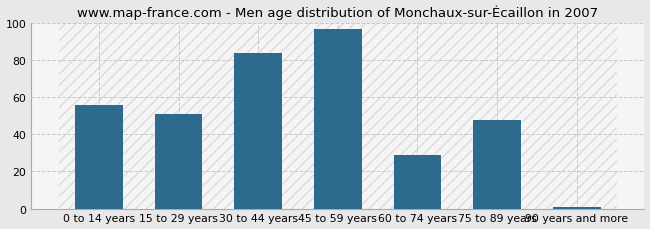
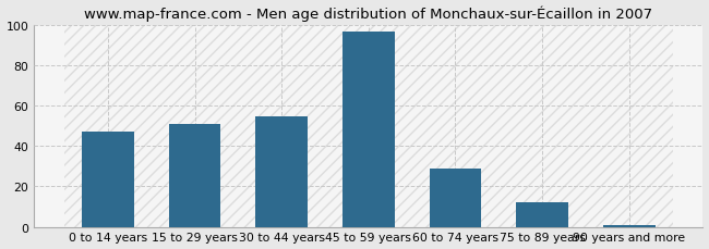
0 to 14 years: 56 -> 47
30 to 44 years: 84 -> 55
75 to 89 years: 48 -> 12
